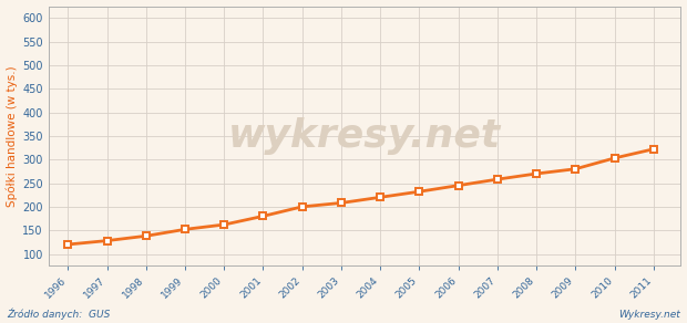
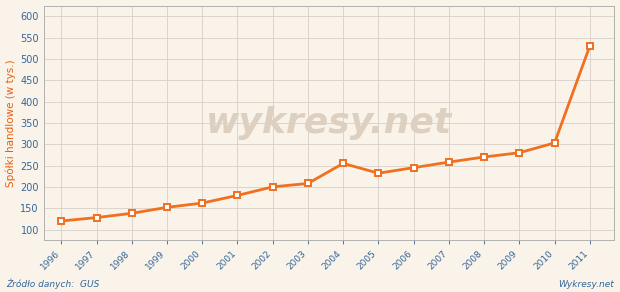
2004: 220 -> 255
2011: 322 -> 530
